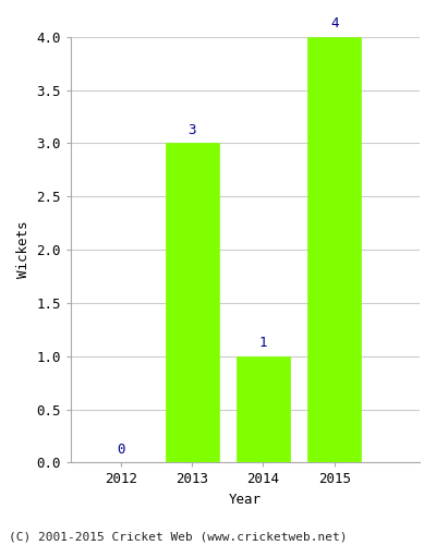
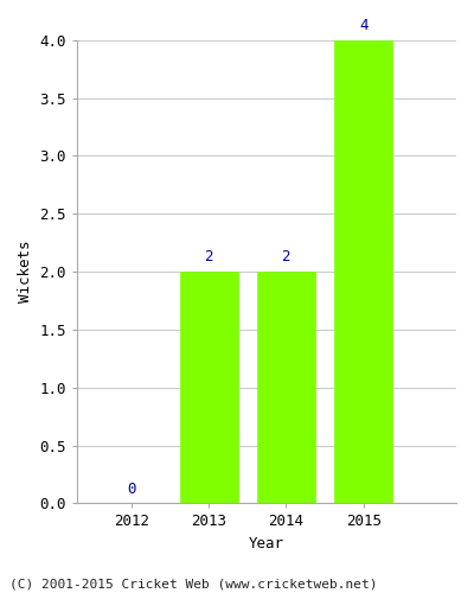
2013: 3 -> 2
2014: 1 -> 2
